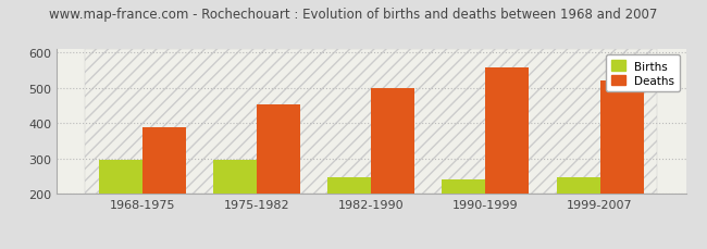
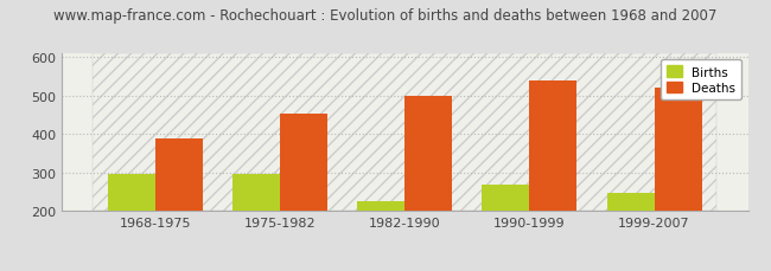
Births/1982-1990: 248 -> 225
Births/1990-1999: 242 -> 270
Deaths/1990-1999: 557 -> 540
